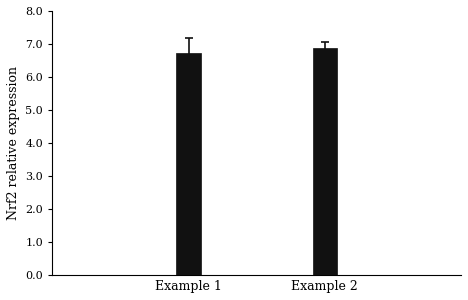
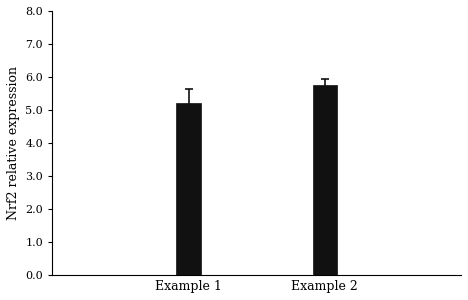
Example 1: 6.72 -> 5.20
Example 2: 6.88 -> 5.75
